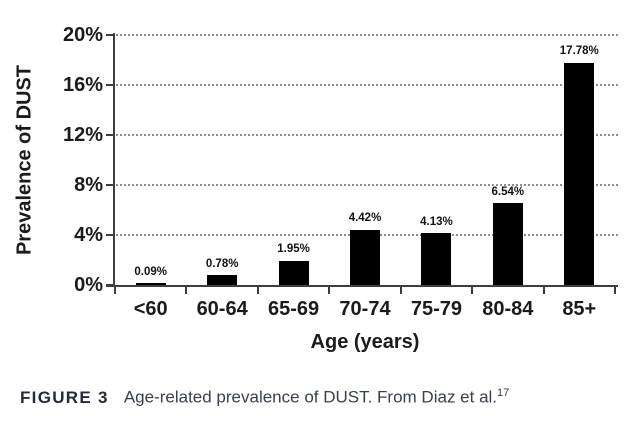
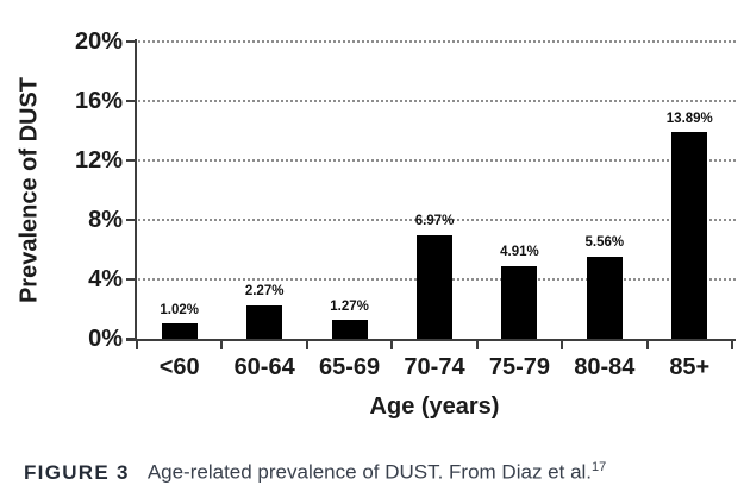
<60: 0.09% -> 1.02%
60-64: 0.78% -> 2.27%
65-69: 1.95% -> 1.27%
70-74: 4.42% -> 6.97%
75-79: 4.13% -> 4.91%
80-84: 6.54% -> 5.56%
85+: 17.78% -> 13.89%
